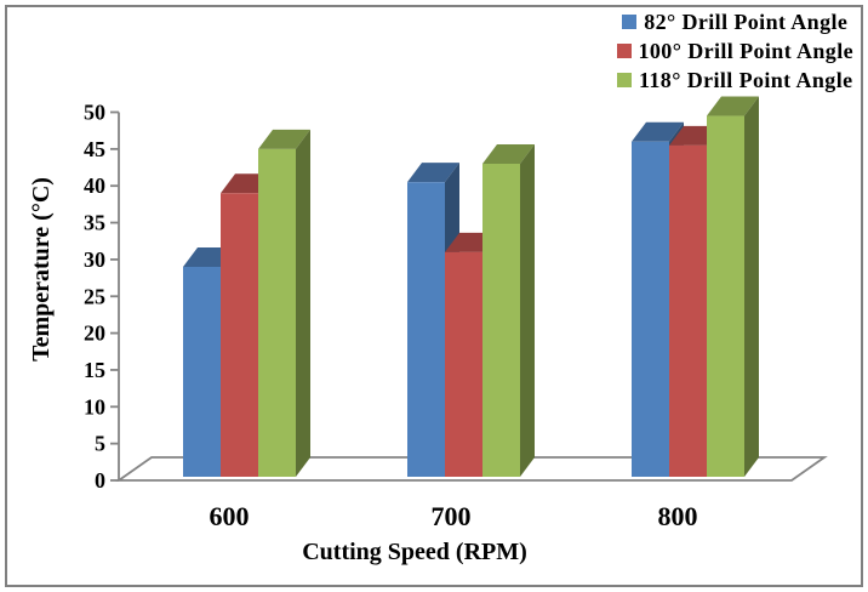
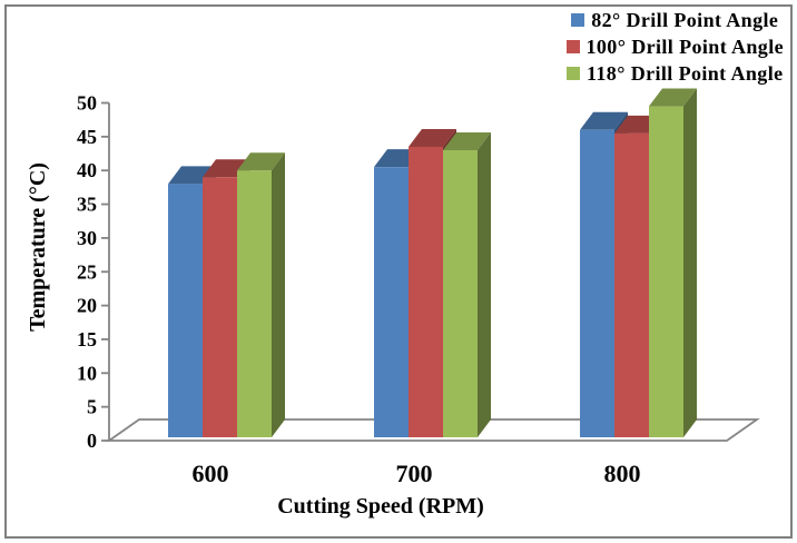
82° Drill Point Angle/600: 29 -> 38
118° Drill Point Angle/600: 45 -> 40
100° Drill Point Angle/700: 31 -> 44
